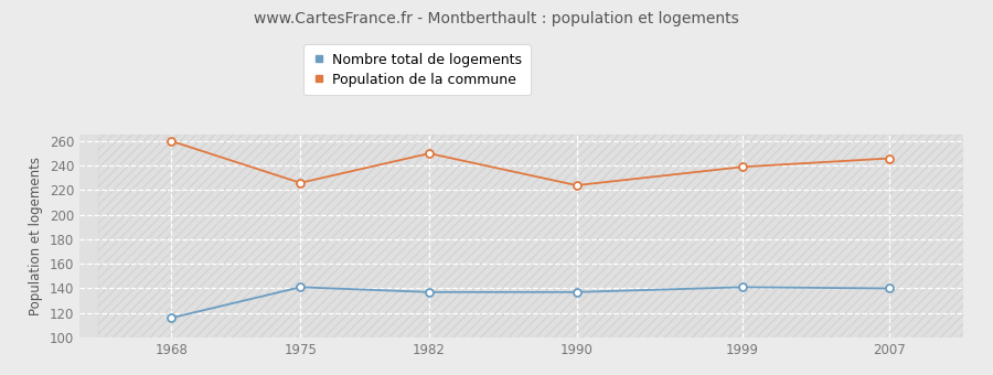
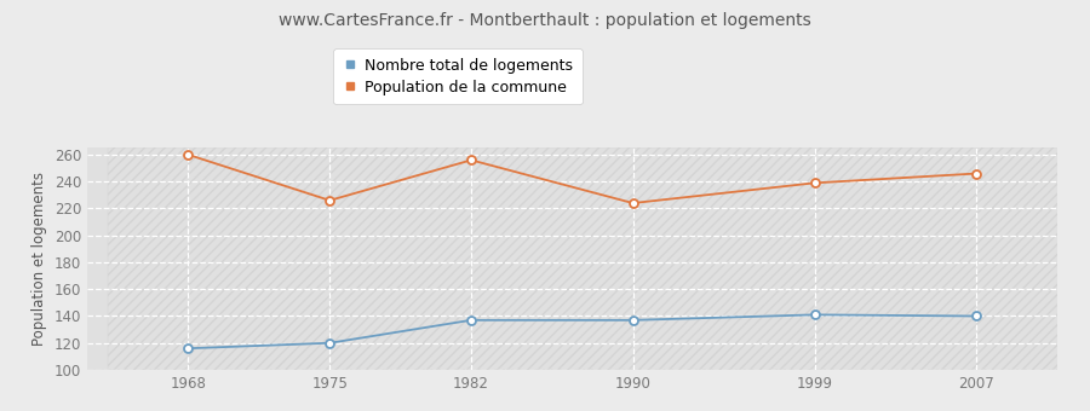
Nombre total de logements/1975: 141 -> 120
Population de la commune/1982: 250 -> 256
